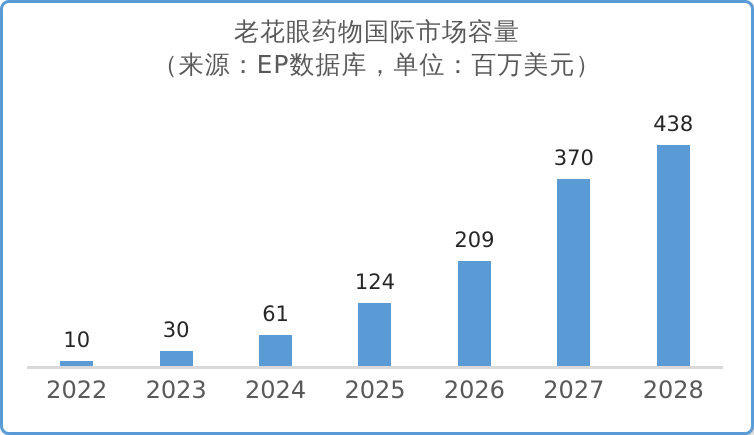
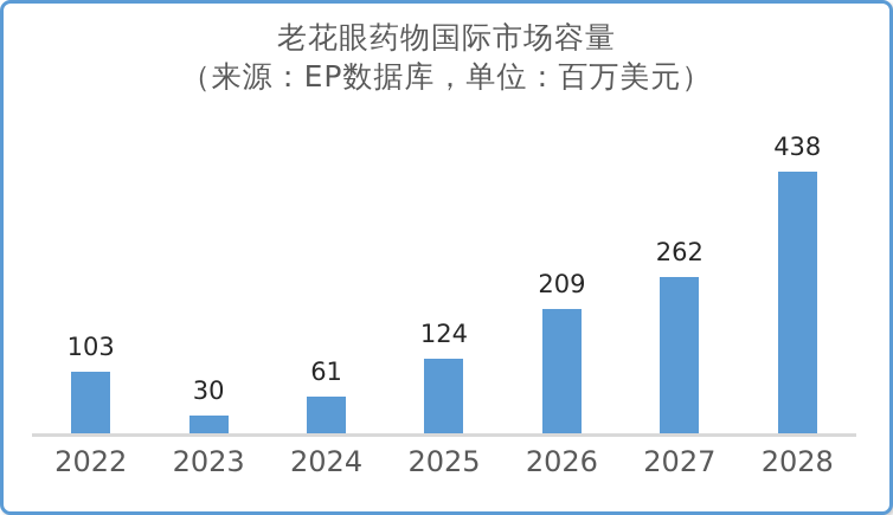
2022: 10 -> 103
2027: 370 -> 262
